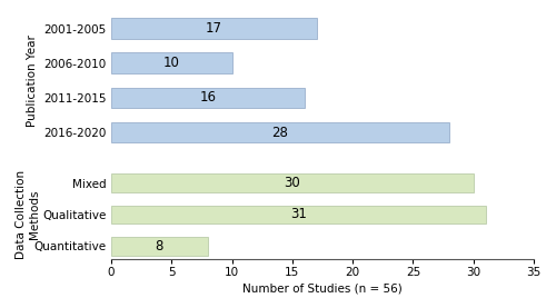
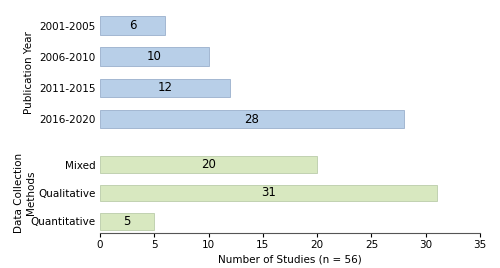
2001-2005: 17 -> 6
2011-2015: 16 -> 12
Mixed: 30 -> 20
Quantitative: 8 -> 5
